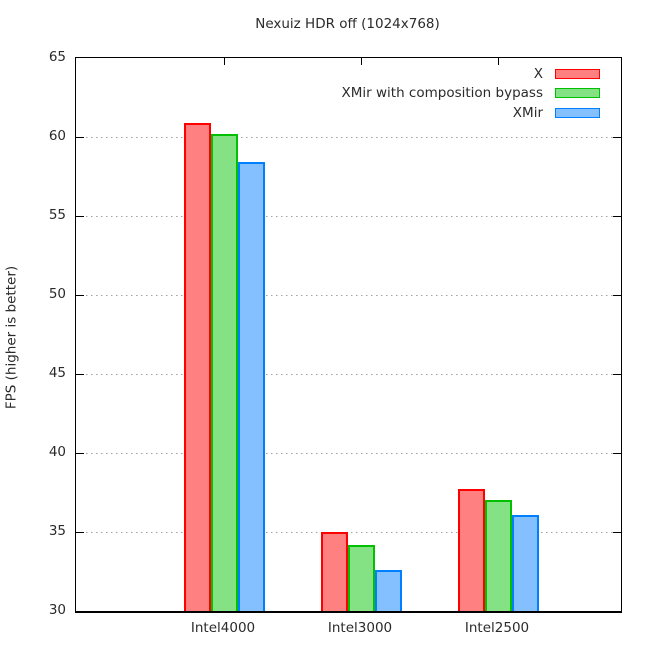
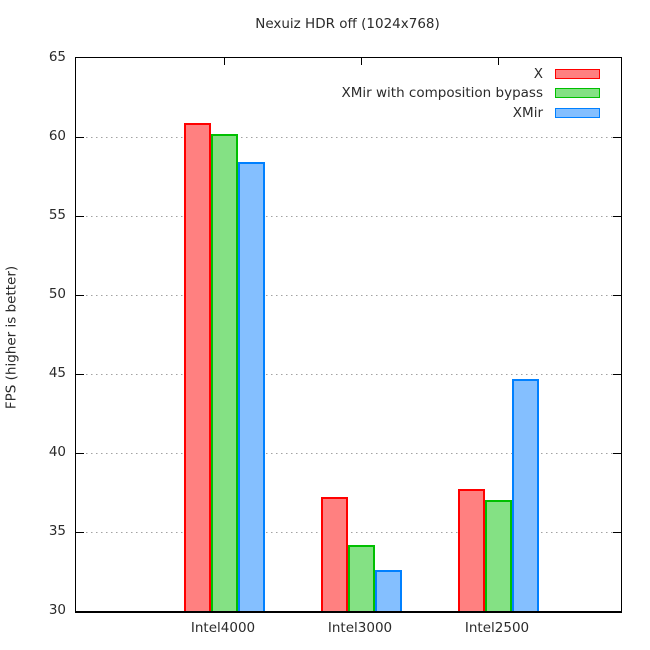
X/Intel3000: 35.0 -> 37.2
XMir/Intel2500: 36.1 -> 44.7
